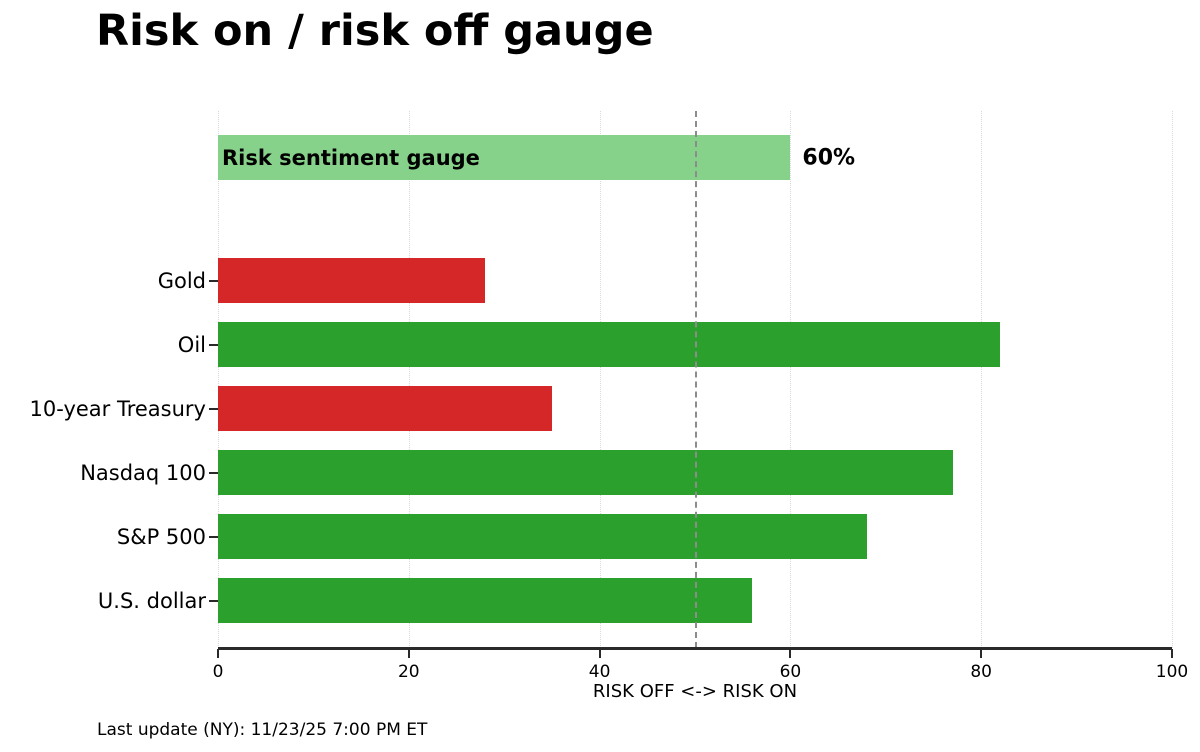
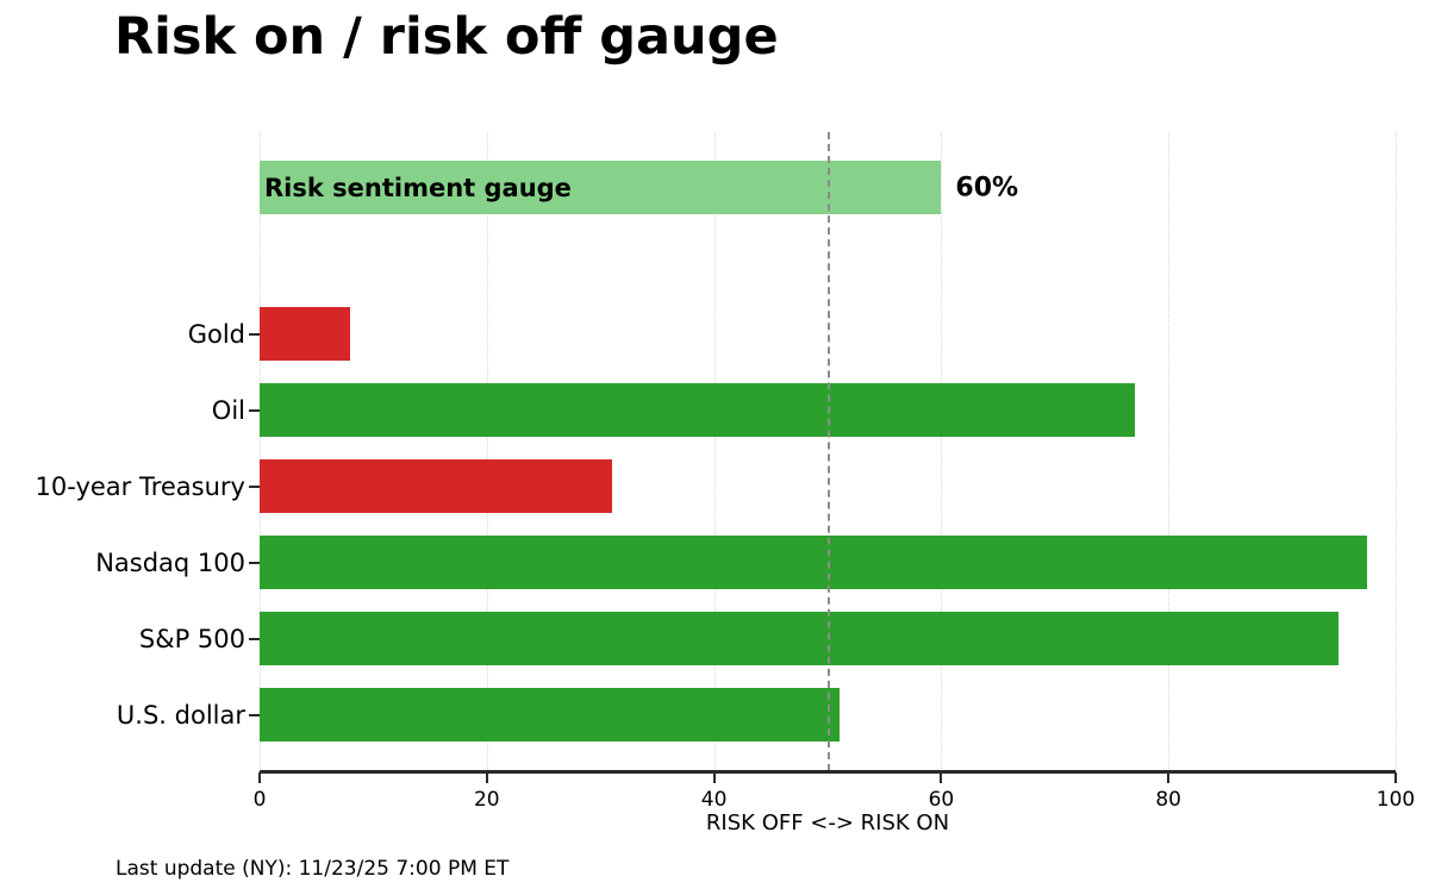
Gold: 28 -> 8
Oil: 82 -> 77
10-year Treasury: 35 -> 31
Nasdaq 100: 77 -> 98
S&P 500: 68 -> 95
U.S. dollar: 56 -> 51
